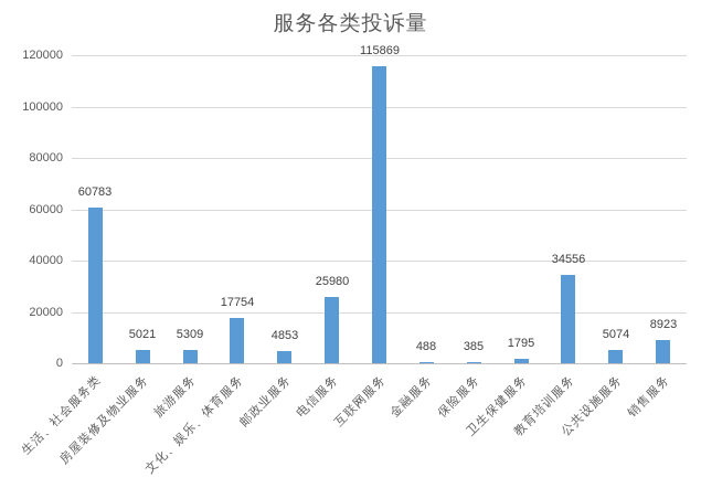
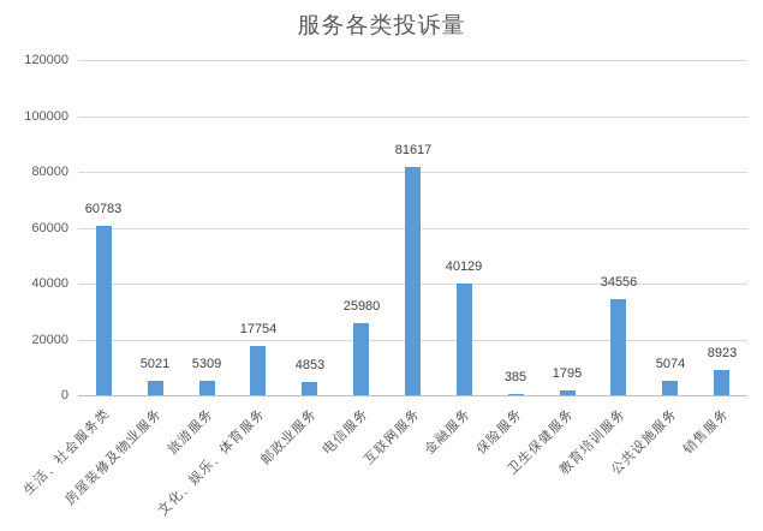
互联网服务: 115869 -> 81617
金融服务: 488 -> 40129
